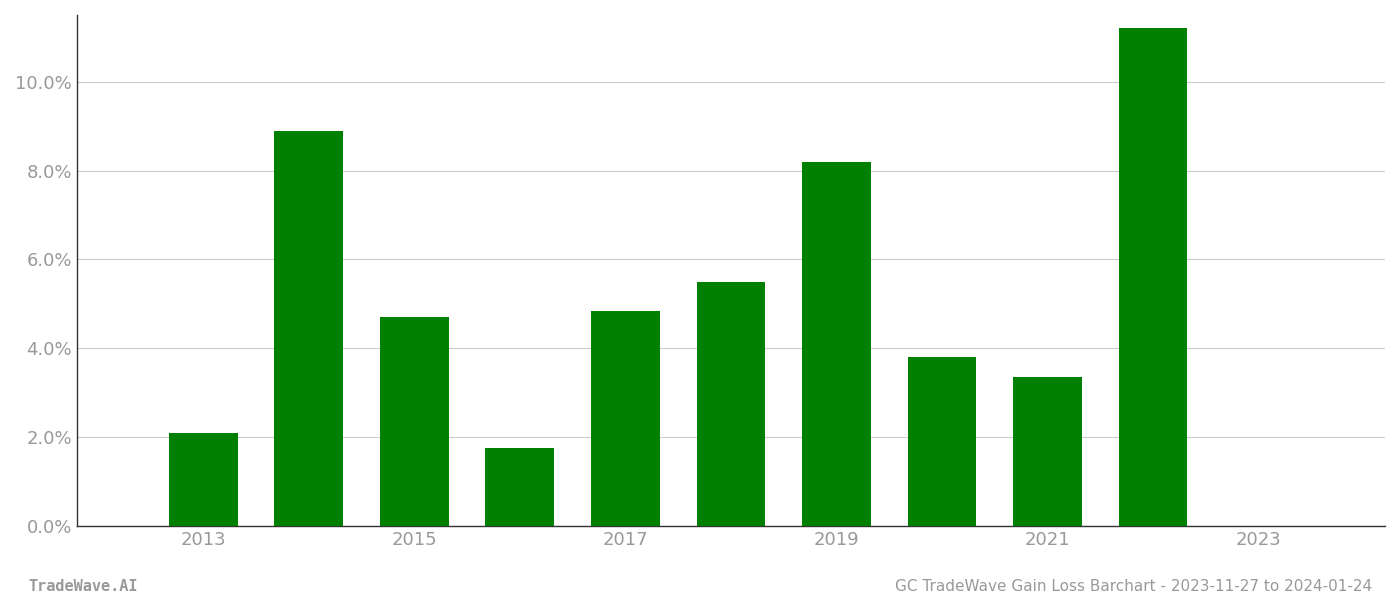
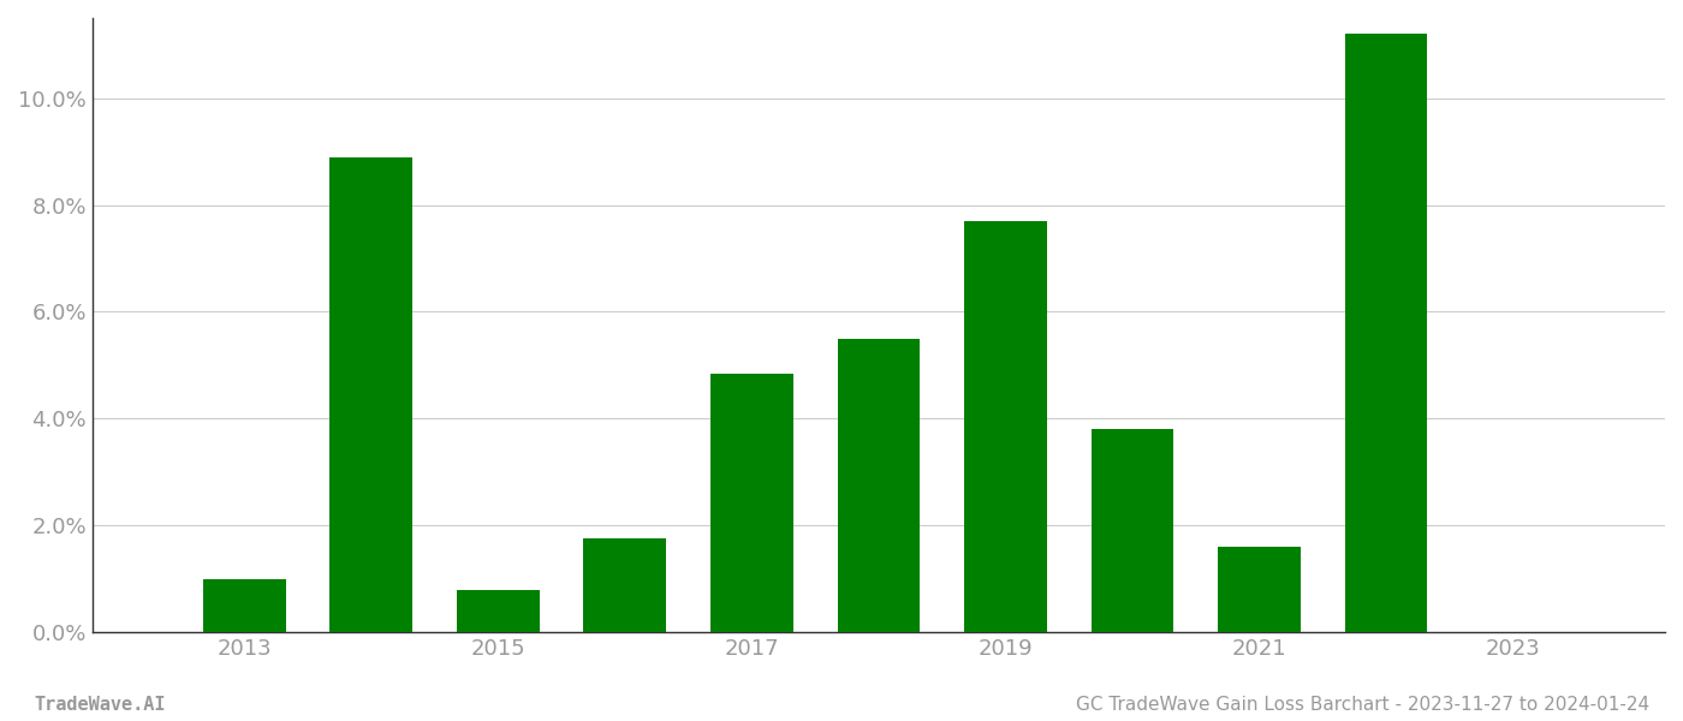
2013: 2.10% -> 1.00%
2015: 4.70% -> 0.80%
2019: 8.20% -> 7.70%
2021: 3.35% -> 1.60%
